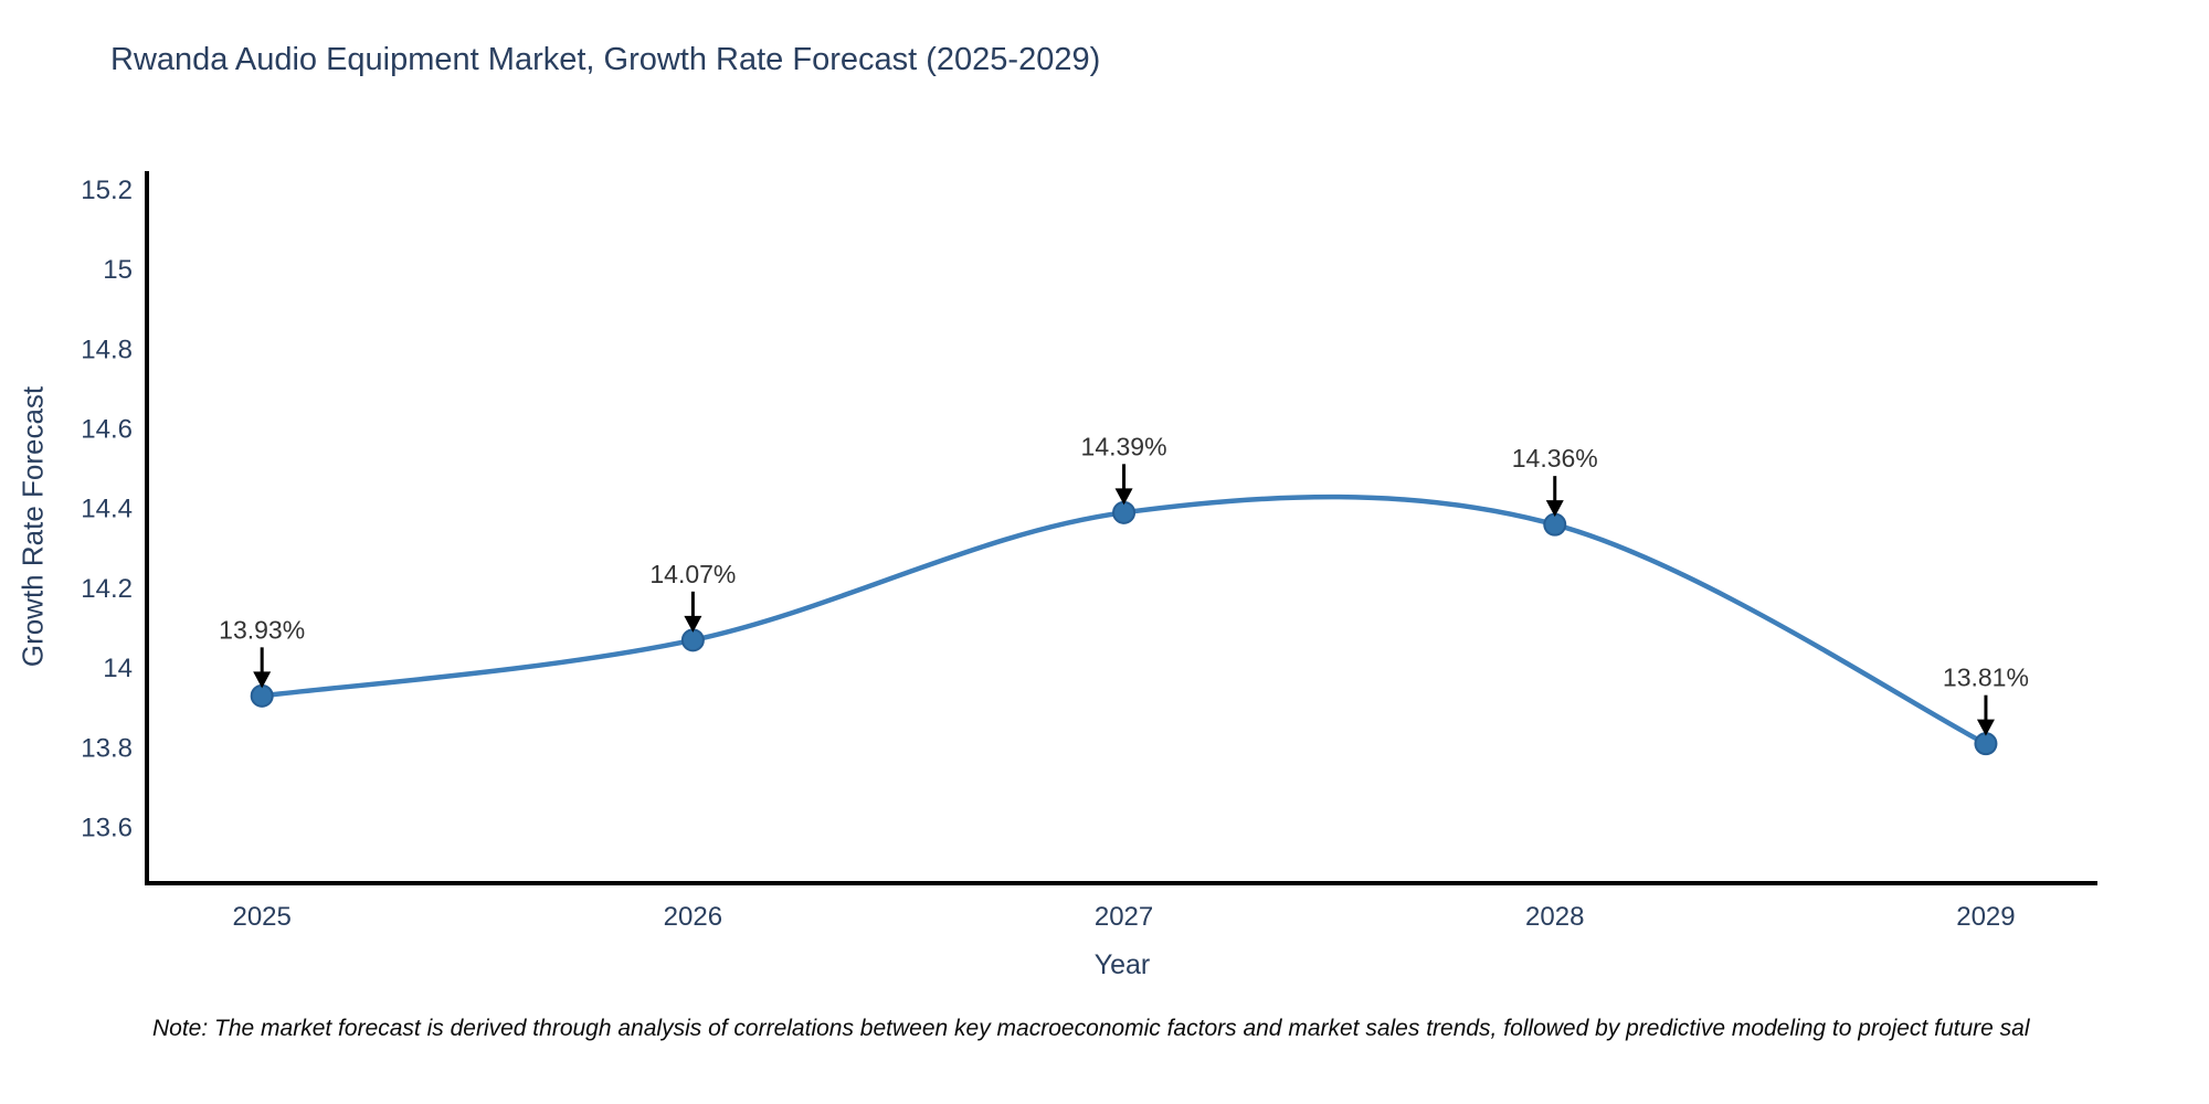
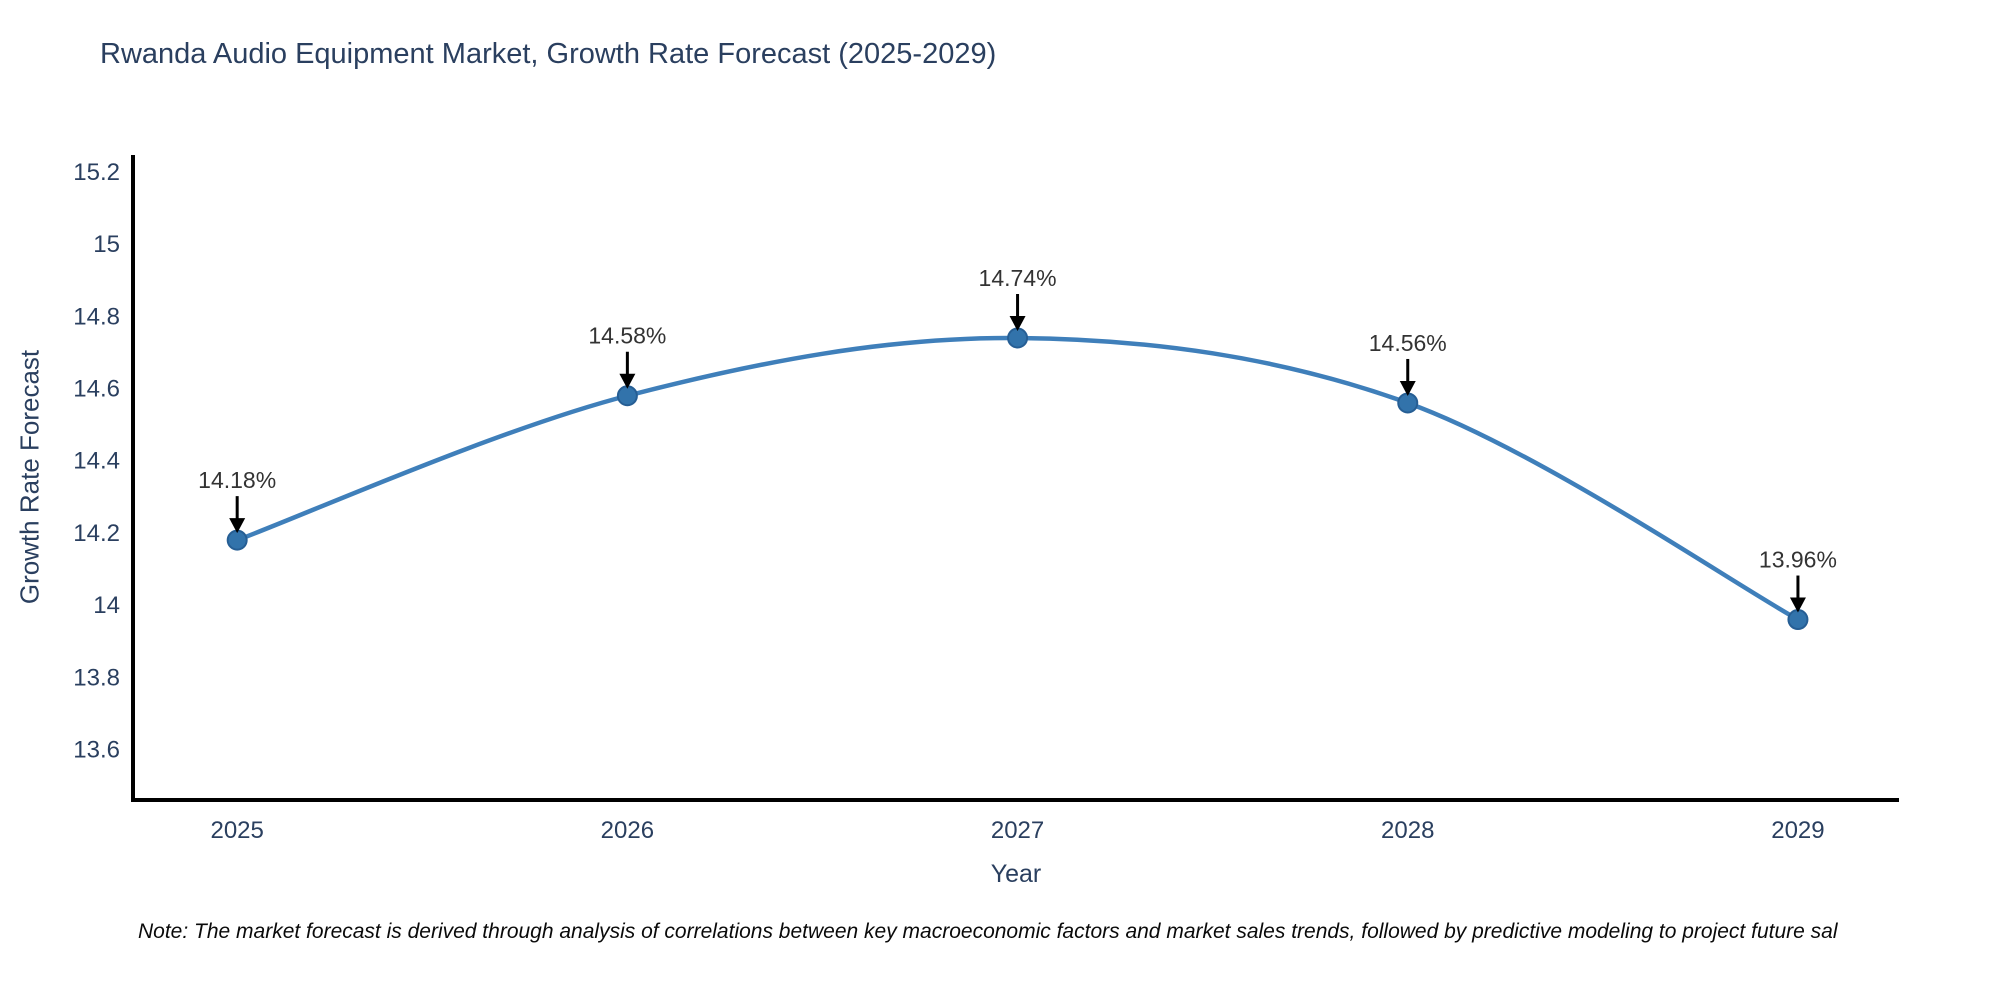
2025: 13.93% -> 14.18%
2026: 14.07% -> 14.58%
2027: 14.39% -> 14.74%
2028: 14.36% -> 14.56%
2029: 13.81% -> 13.96%
